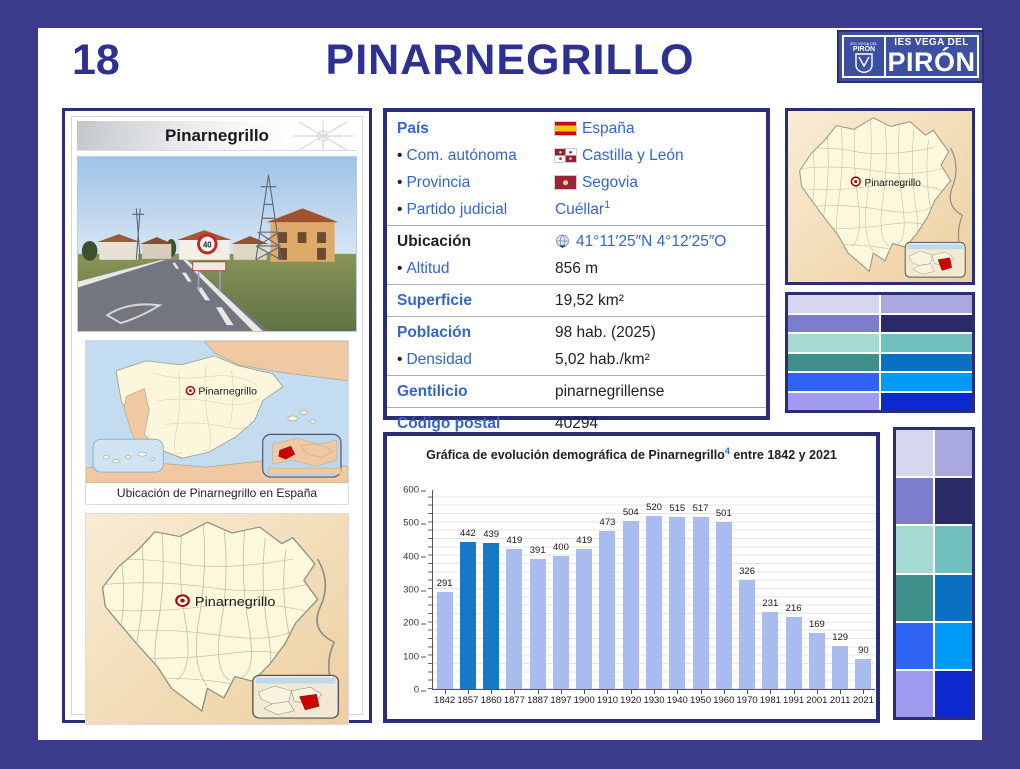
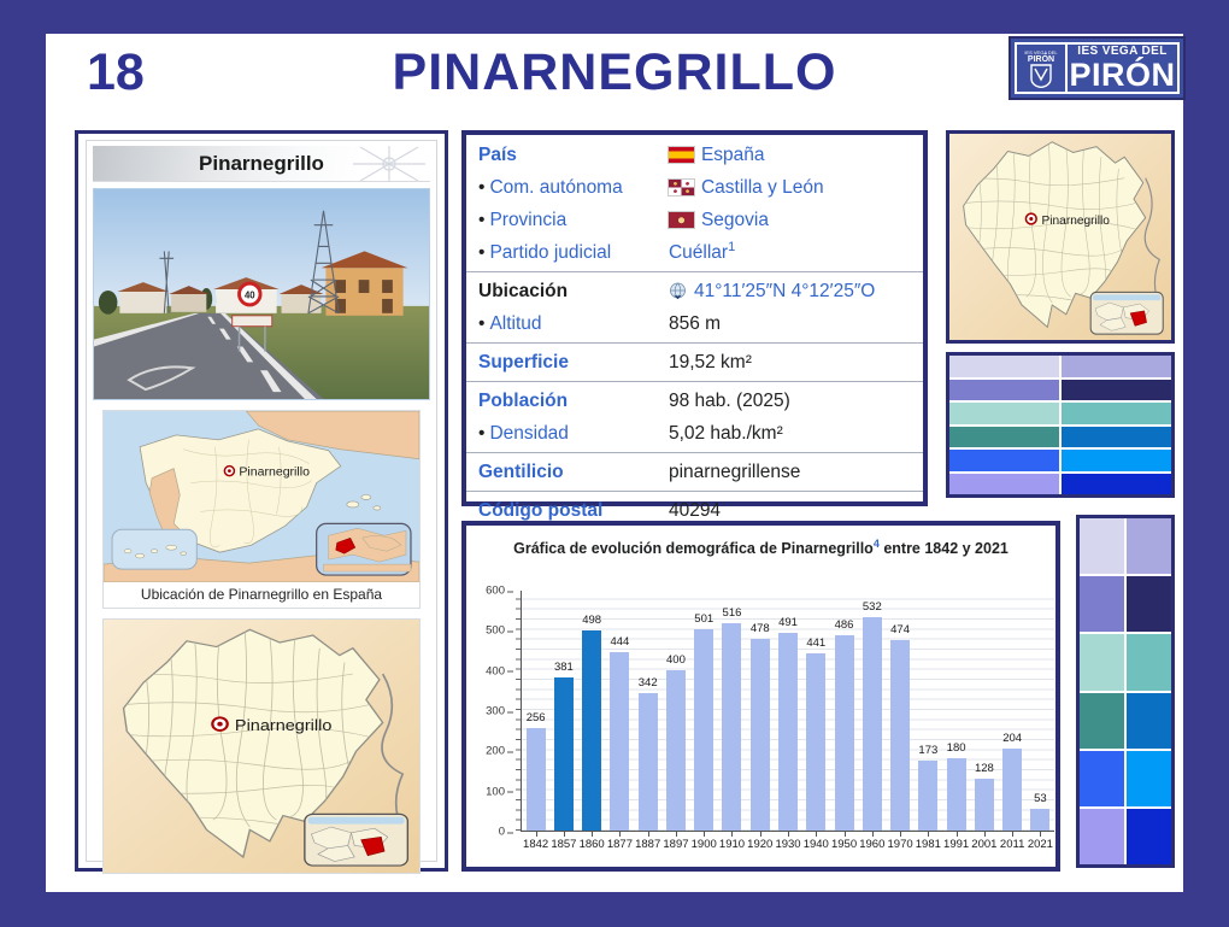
1842: 291 -> 256
1857: 442 -> 381
1860: 439 -> 498
1877: 419 -> 444
1887: 391 -> 342
1900: 419 -> 501
1910: 473 -> 516
1920: 504 -> 478
1930: 520 -> 491
1940: 515 -> 441
1950: 517 -> 486
1960: 501 -> 532
1970: 326 -> 474
1981: 231 -> 173
1991: 216 -> 180
2001: 169 -> 128
2011: 129 -> 204
2021: 90 -> 53
